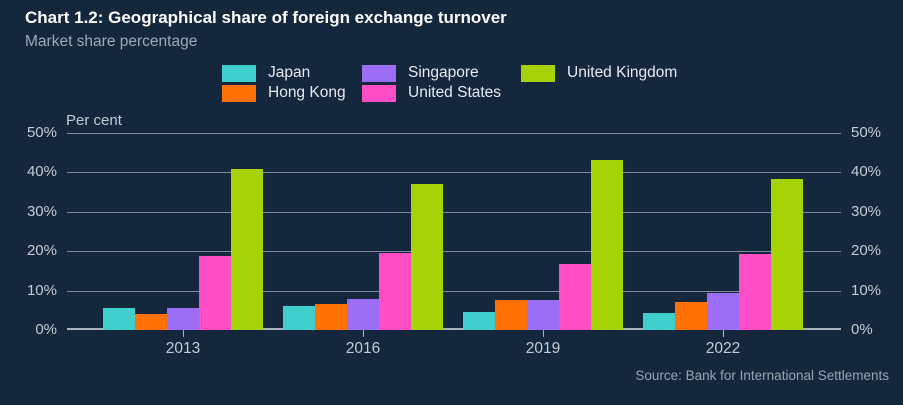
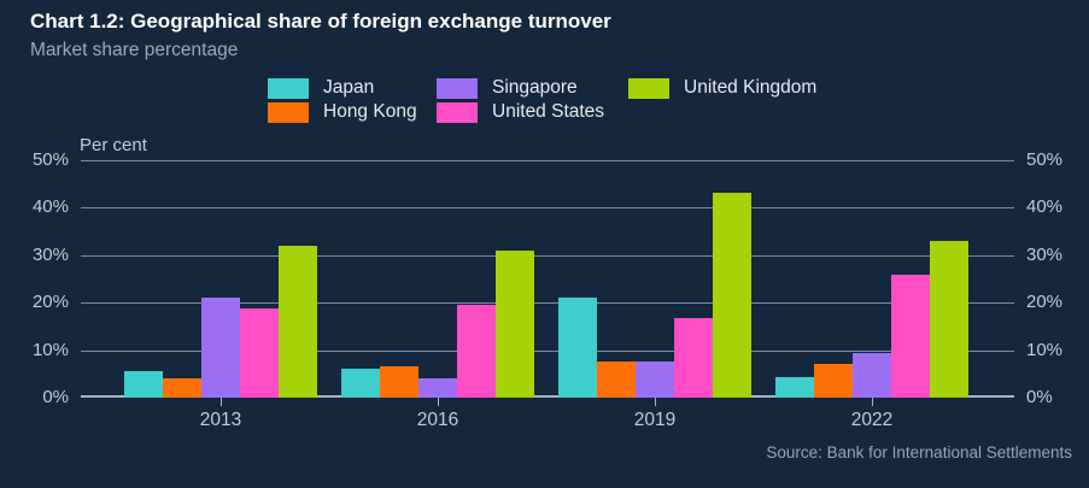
Singapore/2013: 6% -> 21%
United Kingdom/2013: 41% -> 32%
Singapore/2016: 8% -> 4%
United Kingdom/2016: 37% -> 31%
Japan/2019: 4% -> 21%
United States/2022: 19% -> 26%
United Kingdom/2022: 38% -> 33%
